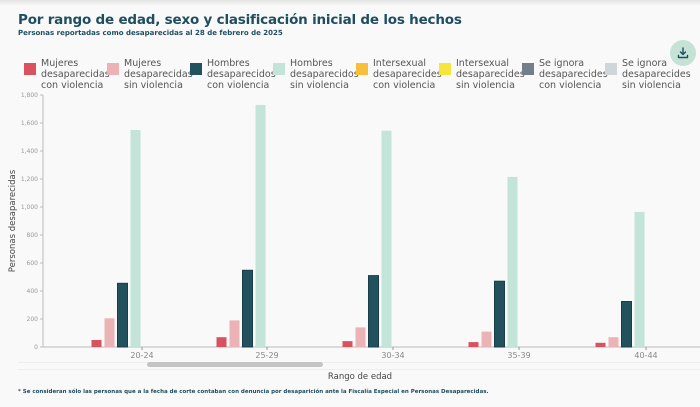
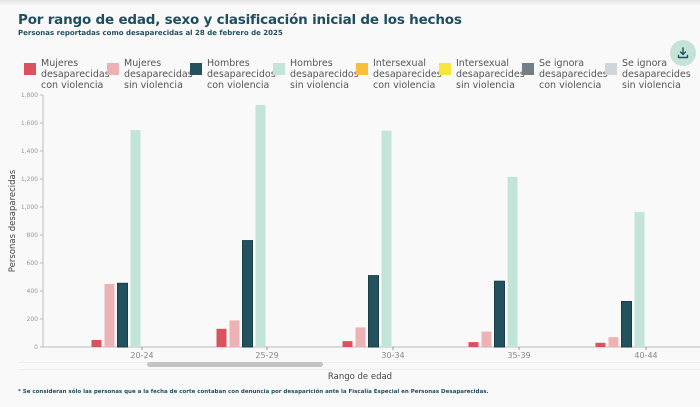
Mujeres desaparecidas sin violencia/20-24: 200 -> 450
Mujeres desaparecidas con violencia/25-29: 70 -> 130
Hombres desaparecidos con violencia/25-29: 550 -> 760
